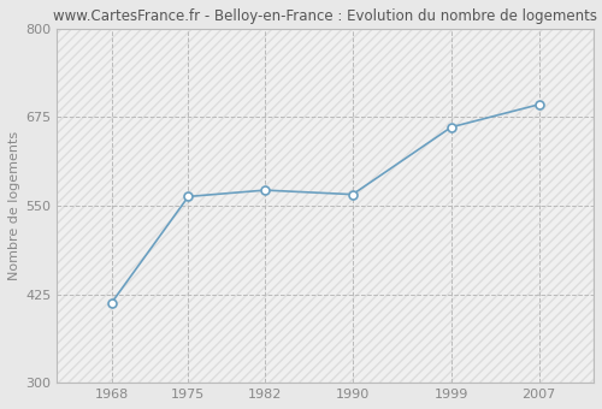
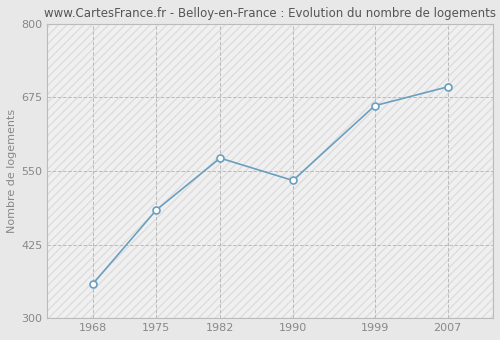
1968: 413 -> 358
1975: 563 -> 484
1990: 566 -> 534
